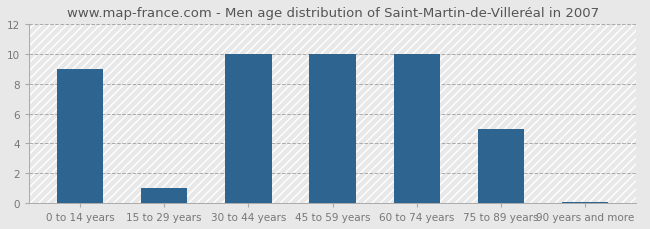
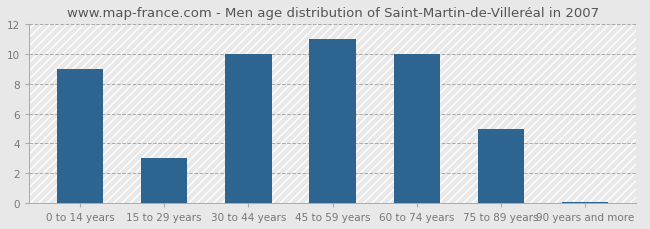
15 to 29 years: 1.0 -> 3.0
45 to 59 years: 10.0 -> 11.0
